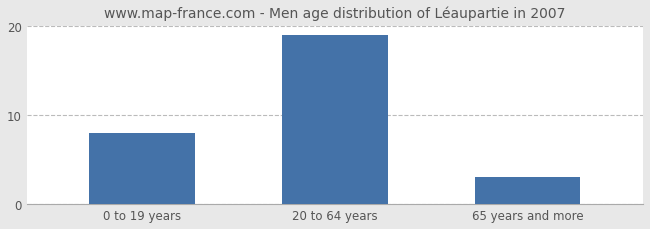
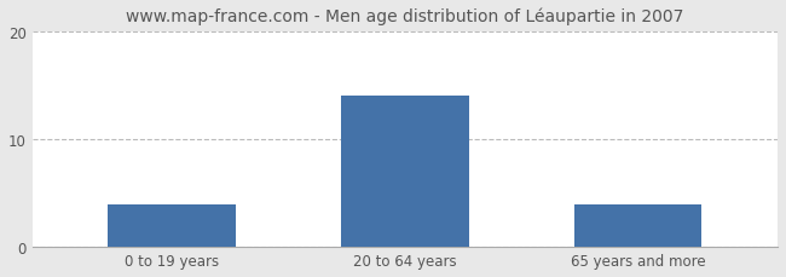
0 to 19 years: 8 -> 4
20 to 64 years: 19 -> 14
65 years and more: 3 -> 4
